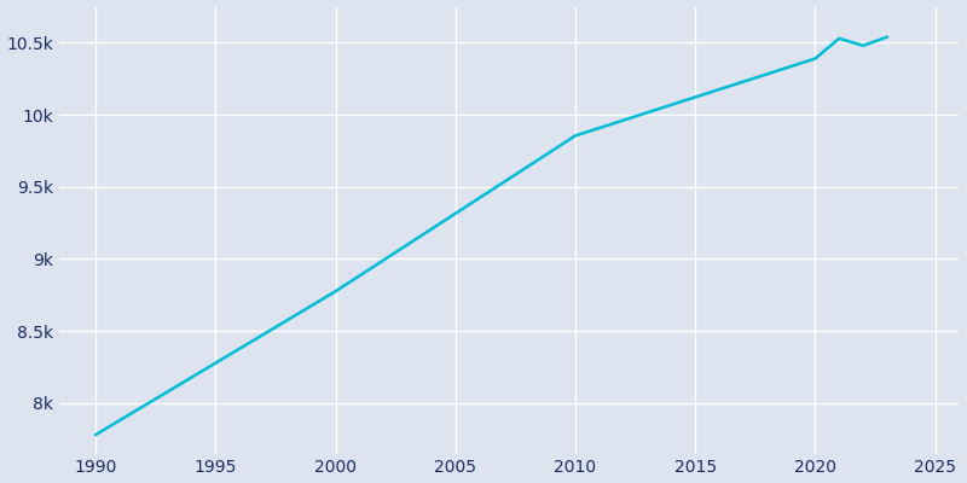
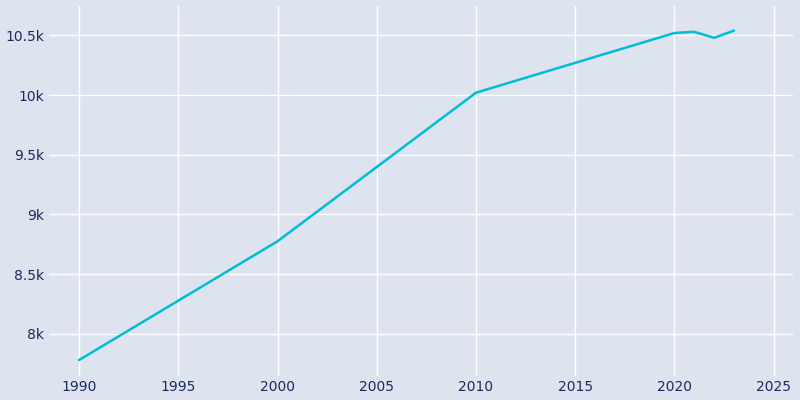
2010: 9.86k -> 10.02k
2020: 10.39k -> 10.52k
